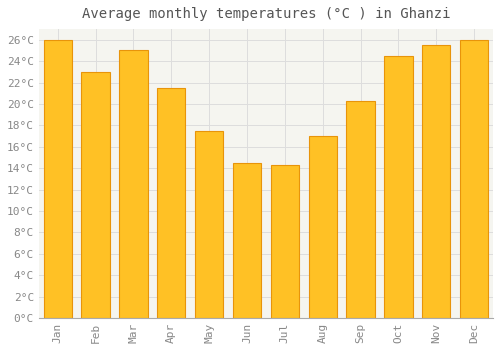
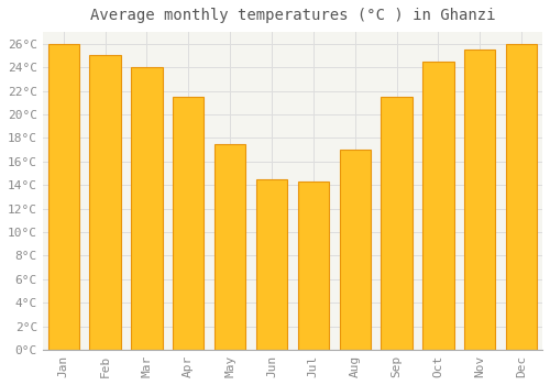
Feb: 23.0°C -> 25.0°C
Mar: 25.0°C -> 24.0°C
Sep: 20.3°C -> 21.5°C
